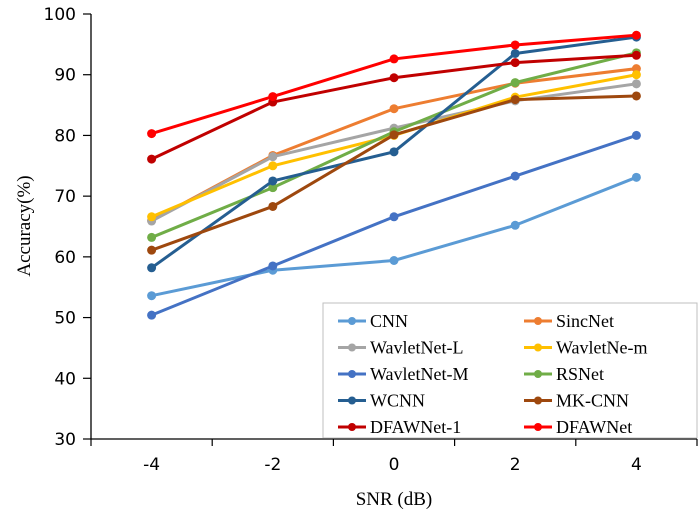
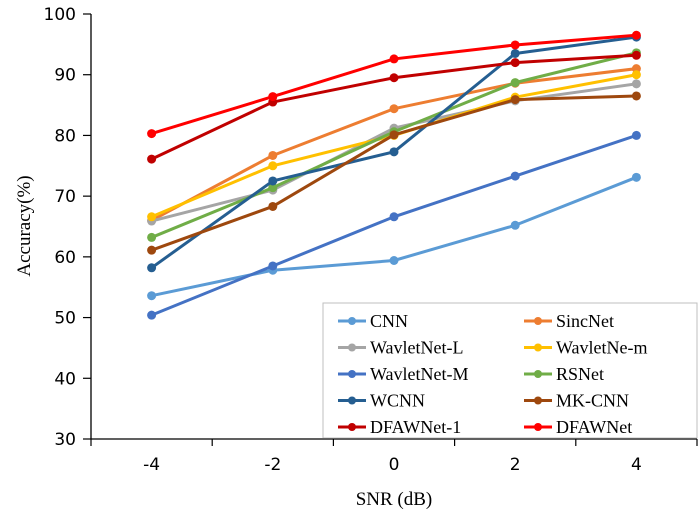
WavletNet-L/-2: 76 -> 71
